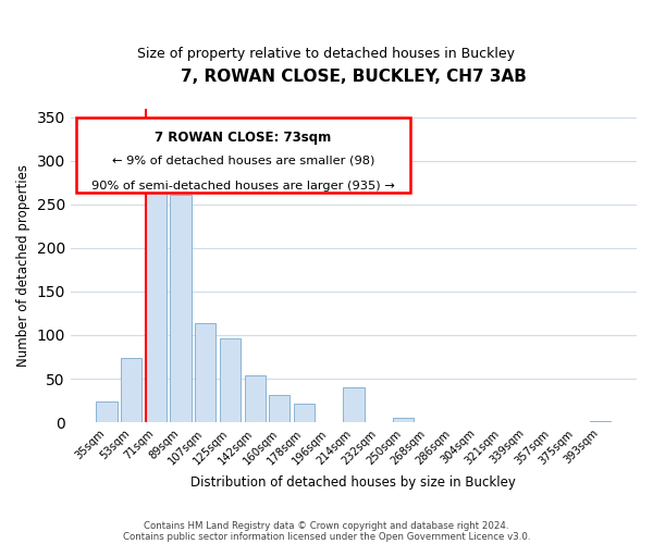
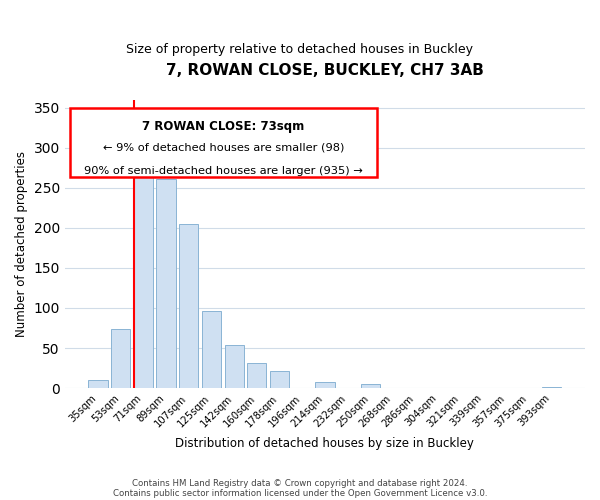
35sqm: 24 -> 10
107sqm: 114 -> 205
214sqm: 40 -> 8
